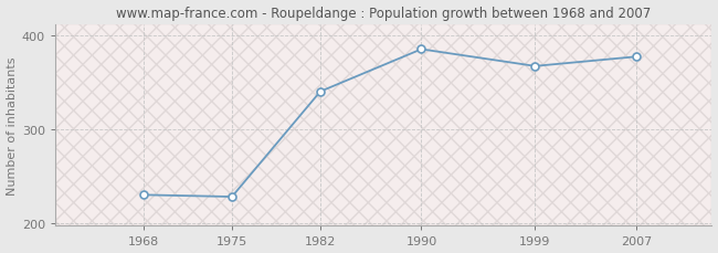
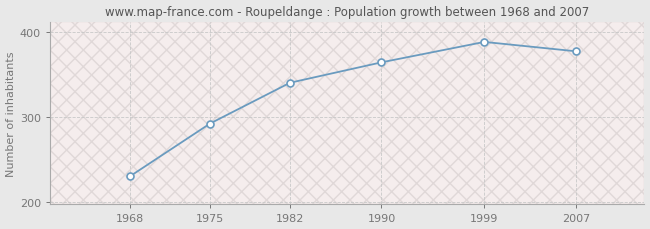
1975: 228 -> 292
1990: 385 -> 364
1999: 367 -> 388
